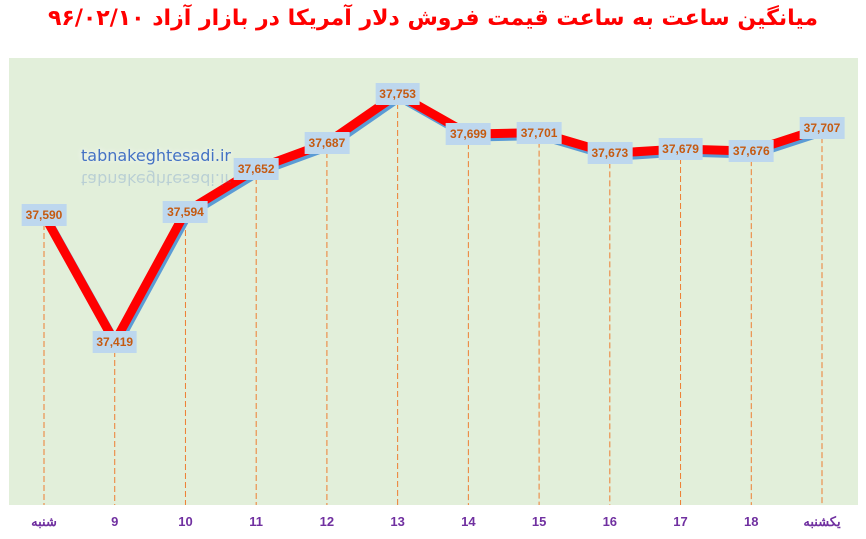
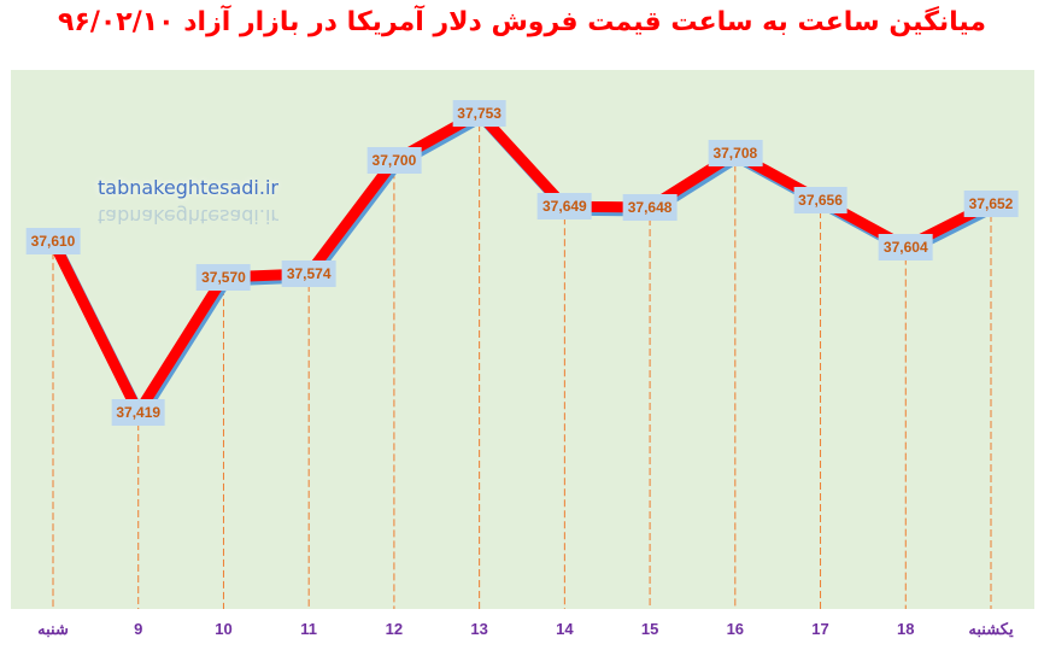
شنبه: 37,590 -> 37,610
10: 37,594 -> 37,570
11: 37,652 -> 37,574
12: 37,687 -> 37,700
14: 37,699 -> 37,649
15: 37,701 -> 37,648
16: 37,673 -> 37,708
17: 37,679 -> 37,656
18: 37,676 -> 37,604
یکشنبه: 37,707 -> 37,652
